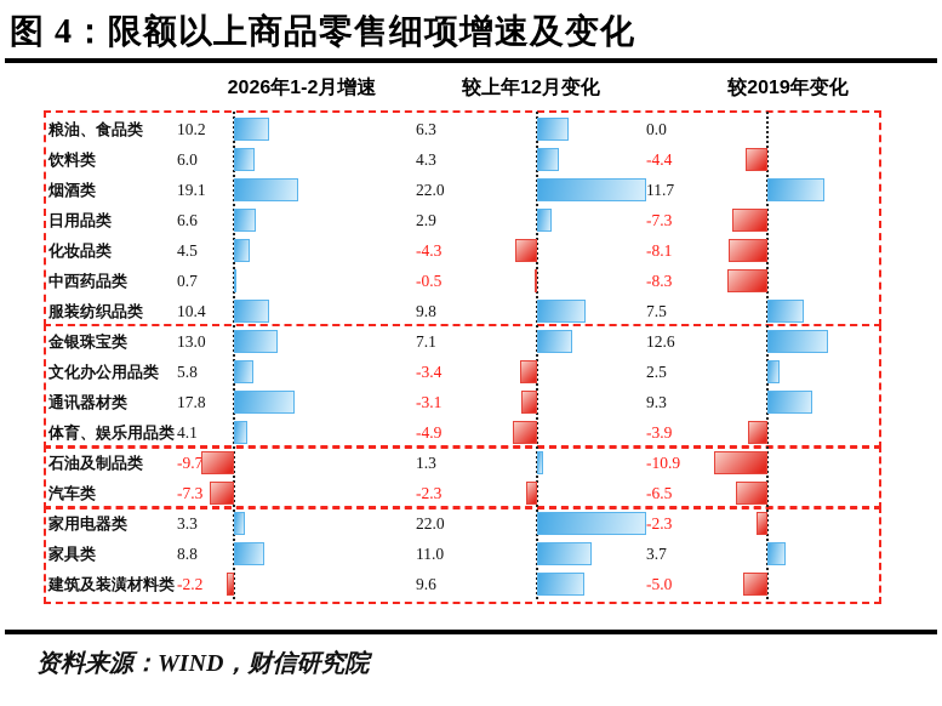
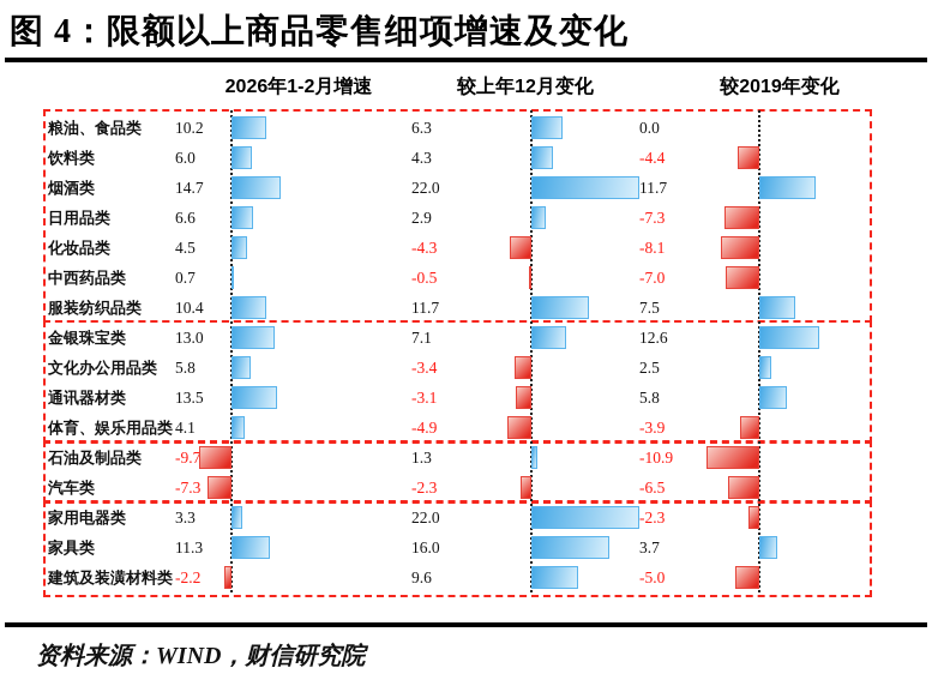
2026年1-2月增速/烟酒类: 19.1 -> 14.7
较2019年变化/中西药品类: -8.3 -> -7.0
较上年12月变化/服装纺织品类: 9.8 -> 11.7
2026年1-2月增速/通讯器材类: 17.8 -> 13.5
较2019年变化/通讯器材类: 9.3 -> 5.8
2026年1-2月增速/家具类: 8.8 -> 11.3
较上年12月变化/家具类: 11.0 -> 16.0
